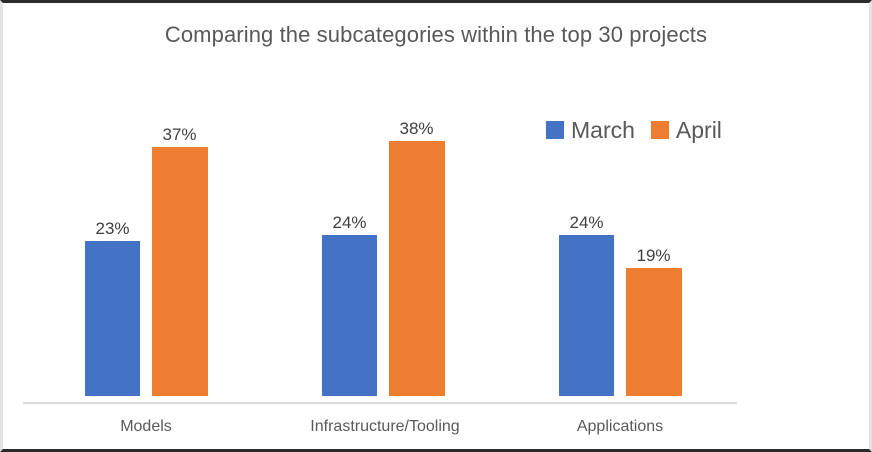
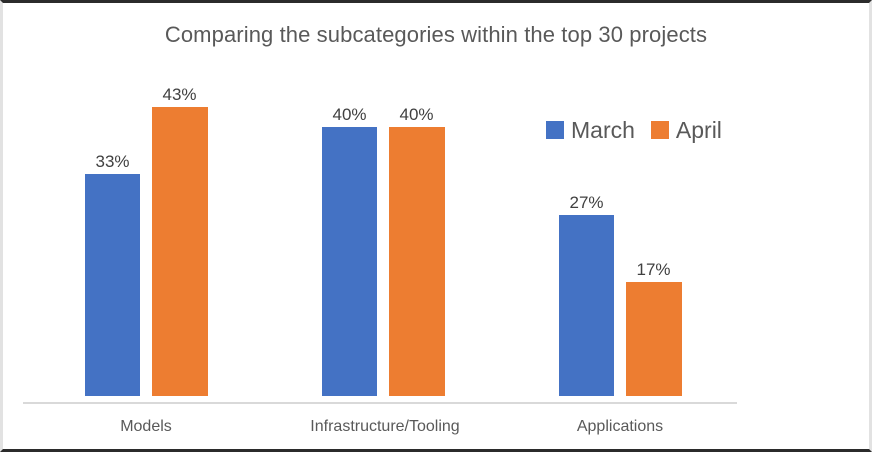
March/Models: 23% -> 33%
April/Models: 37% -> 43%
March/Infrastructure/Tooling: 24% -> 40%
April/Infrastructure/Tooling: 38% -> 40%
March/Applications: 24% -> 27%
April/Applications: 19% -> 17%
